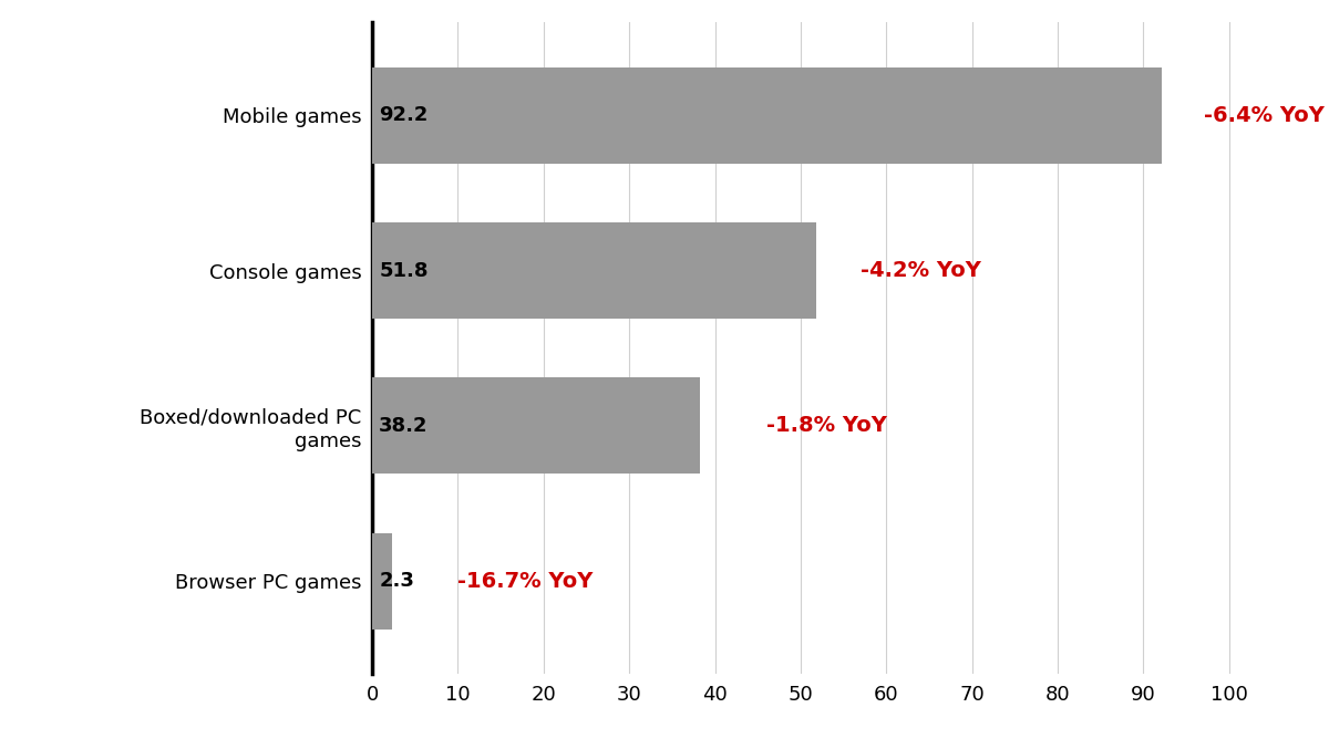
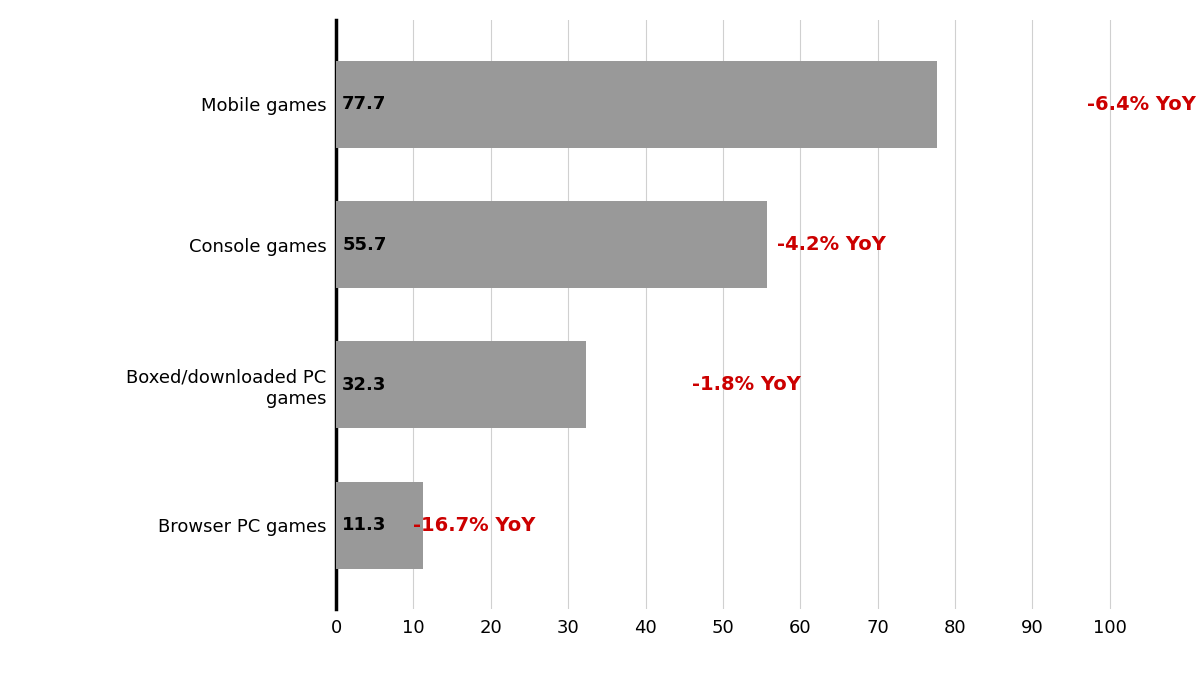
Mobile games: 92.2 -> 77.7
Console games: 51.8 -> 55.7
Boxed/downloaded PC games: 38.2 -> 32.3
Browser PC games: 2.3 -> 11.3
